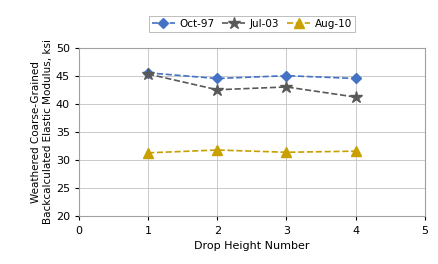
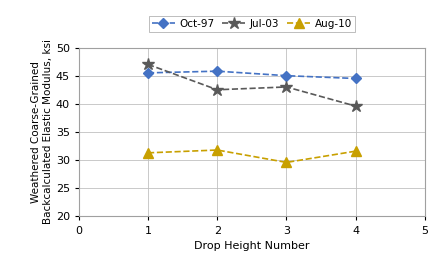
Jul-03/1: 45.3 -> 47.0
Oct-97/2: 44.5 -> 45.8
Aug-10/3: 31.4 -> 29.6
Jul-03/4: 41.2 -> 39.6
